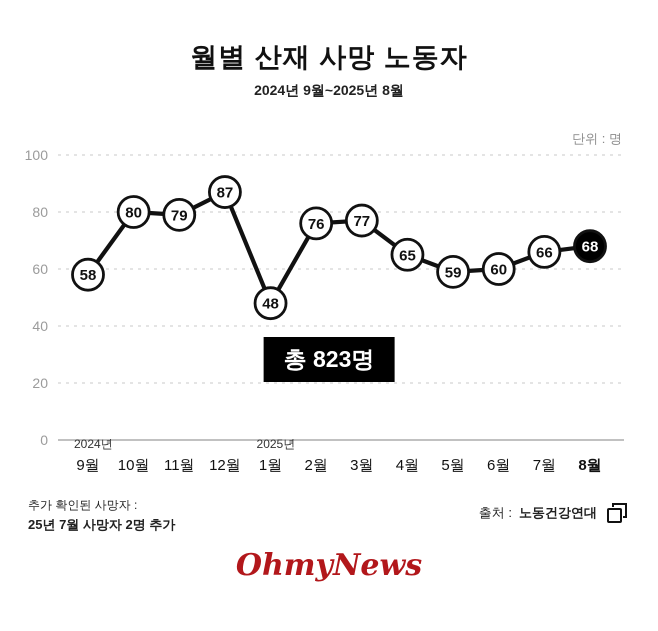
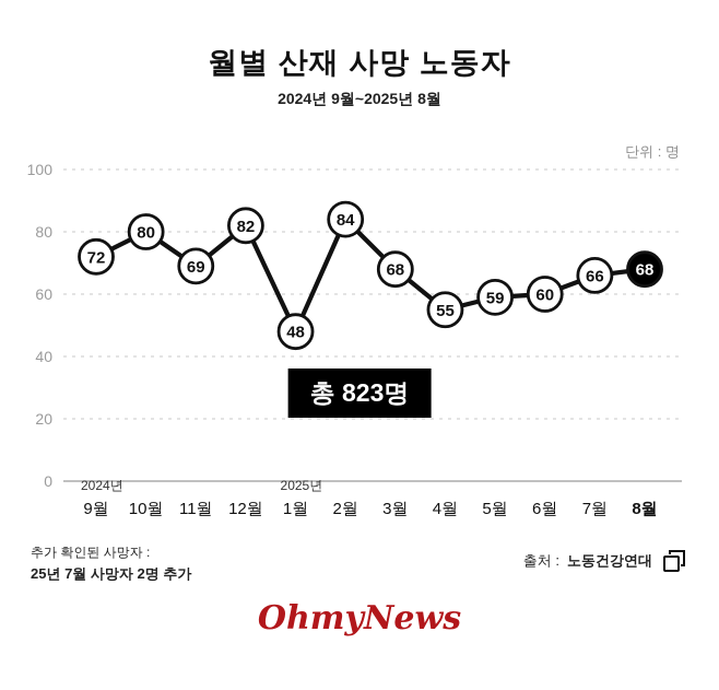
9월: 58 -> 72
11월: 79 -> 69
12월: 87 -> 82
2월: 76 -> 84
3월: 77 -> 68
4월: 65 -> 55
